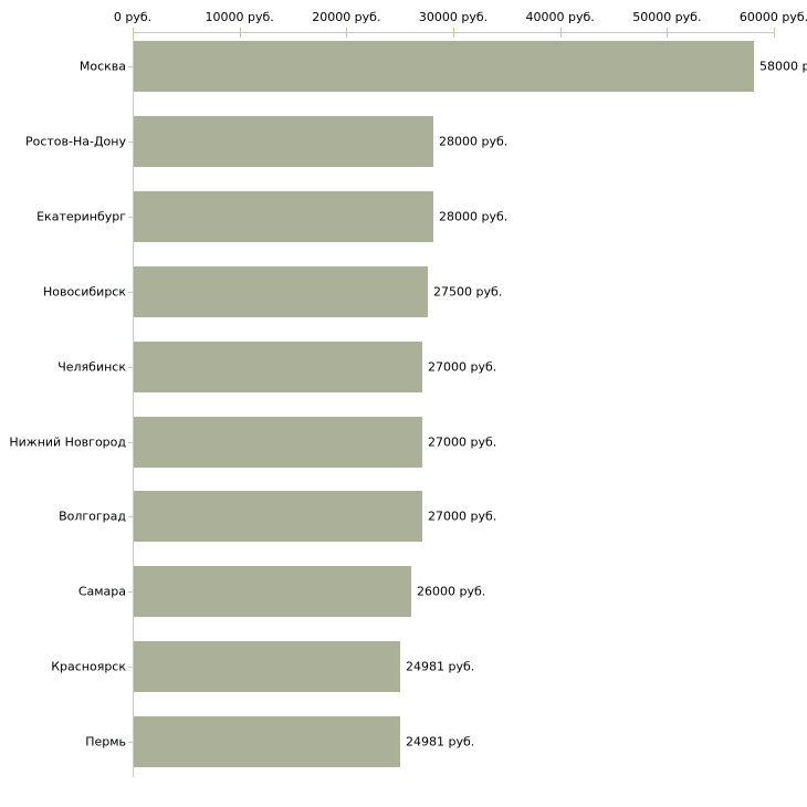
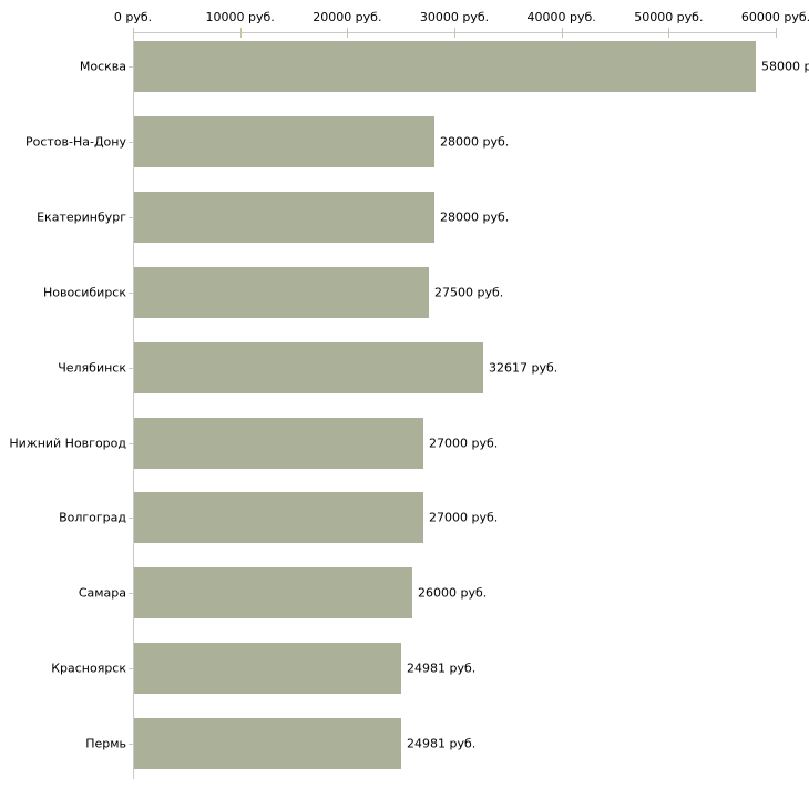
Челябинск: 27000 -> 32617
